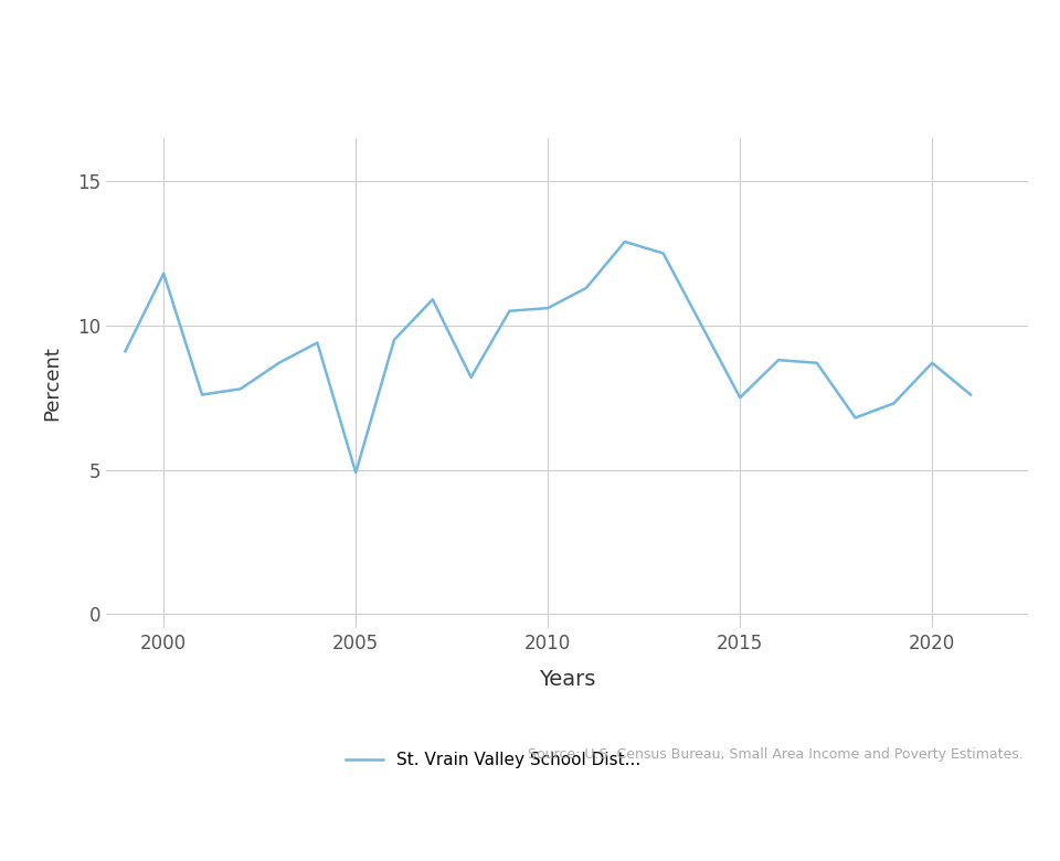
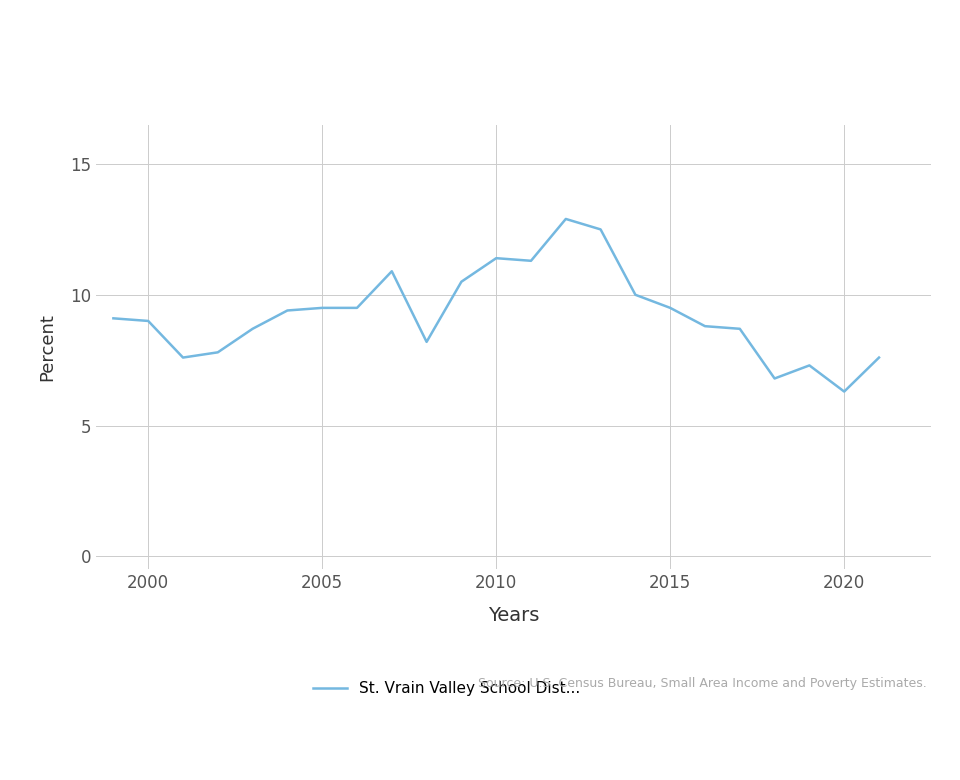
2000: 11.8 -> 9.0
2005: 4.9 -> 9.5
2010: 10.6 -> 11.4
2015: 7.5 -> 9.5
2020: 8.7 -> 6.3
